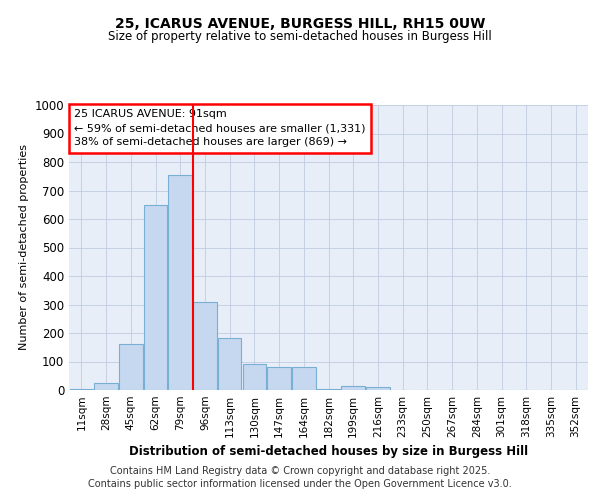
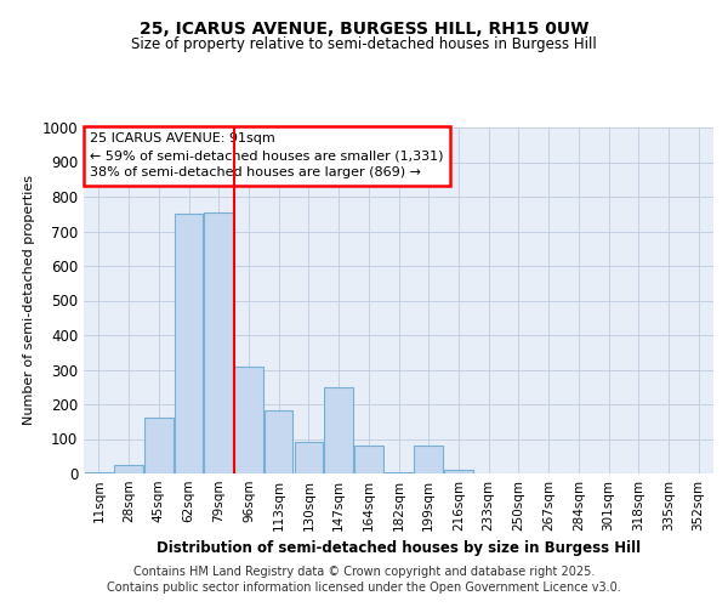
62sqm: 648 -> 750
147sqm: 80 -> 250
199sqm: 13 -> 80
